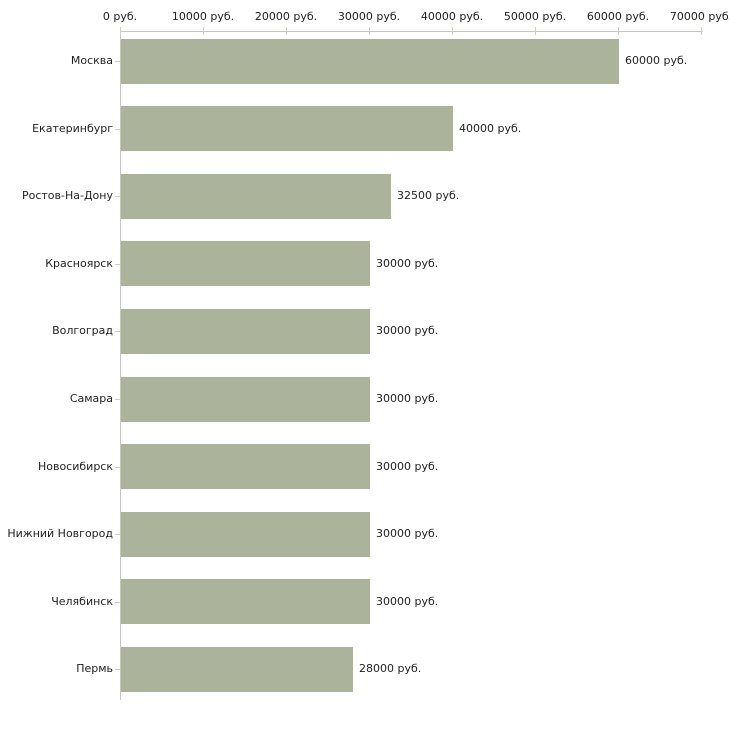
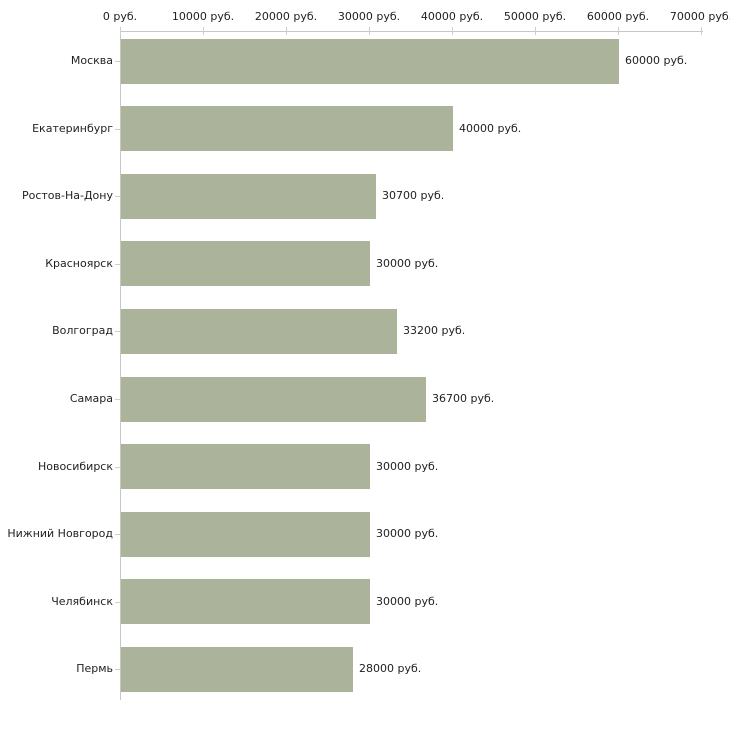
Ростов-На-Дону: 32500 -> 30700
Волгоград: 30000 -> 33200
Самара: 30000 -> 36700
